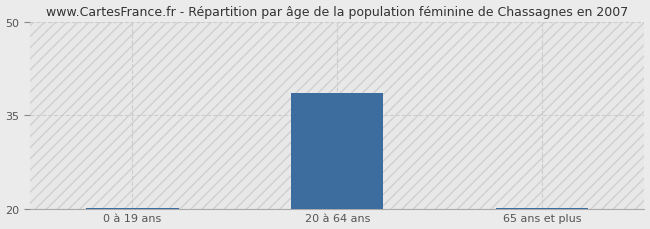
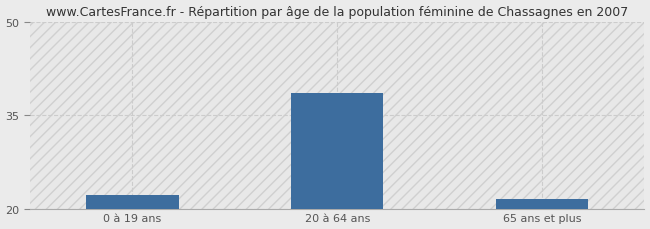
0 à 19 ans: 20.1 -> 22.2
65 ans et plus: 20.1 -> 21.6
